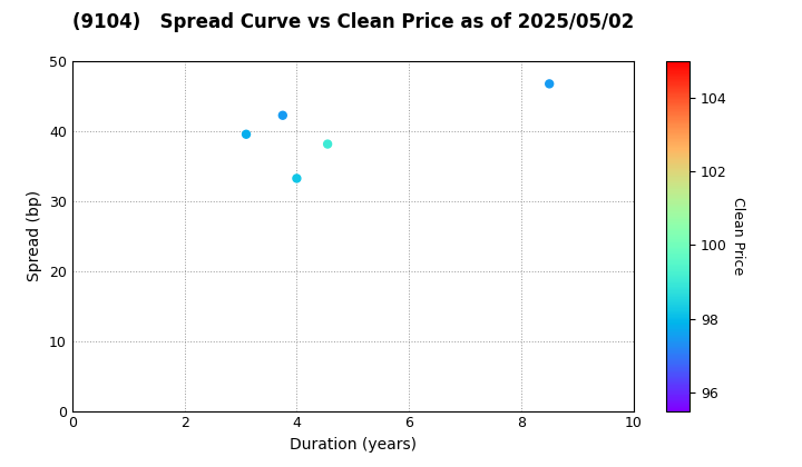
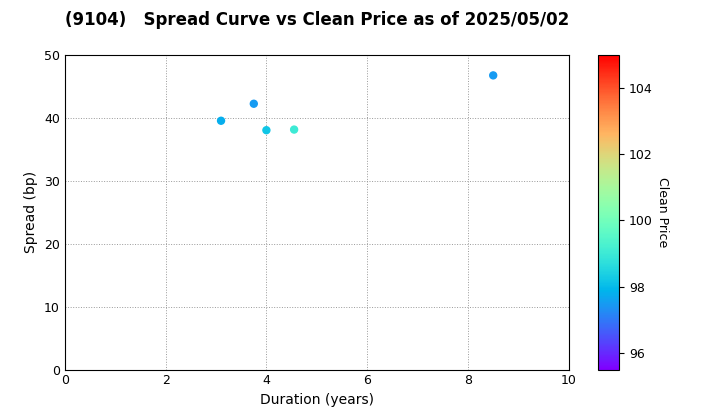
4: 33.2 -> 38.0
